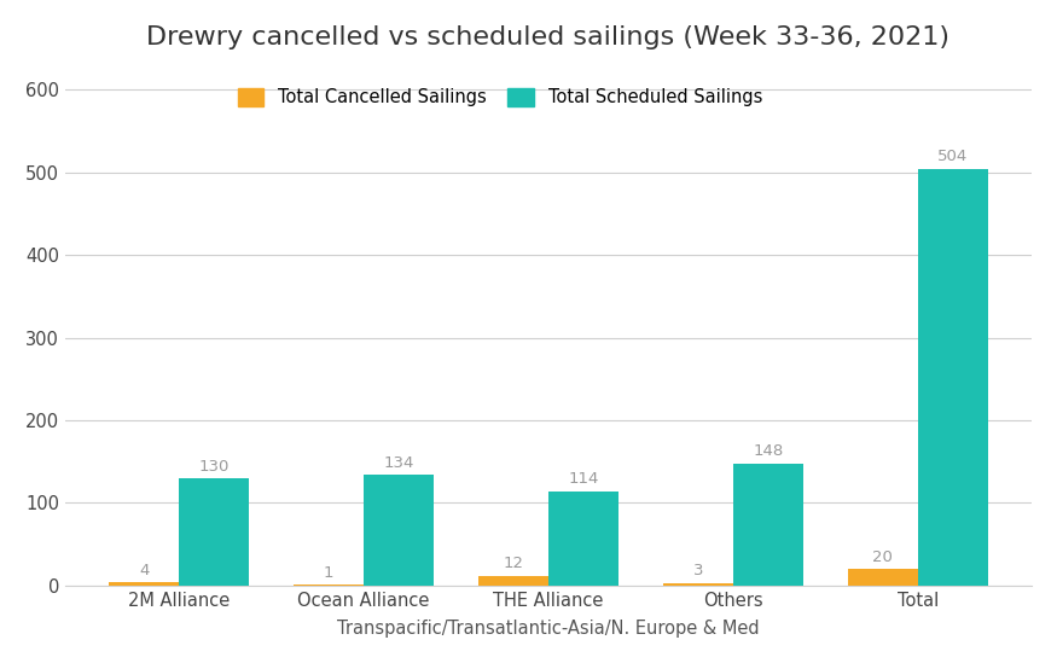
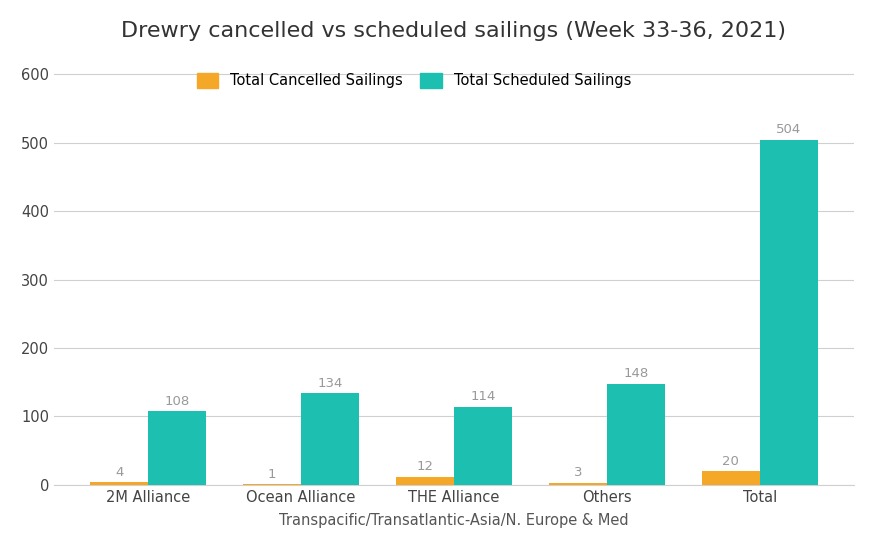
Total Scheduled Sailings/2M Alliance: 130 -> 108
